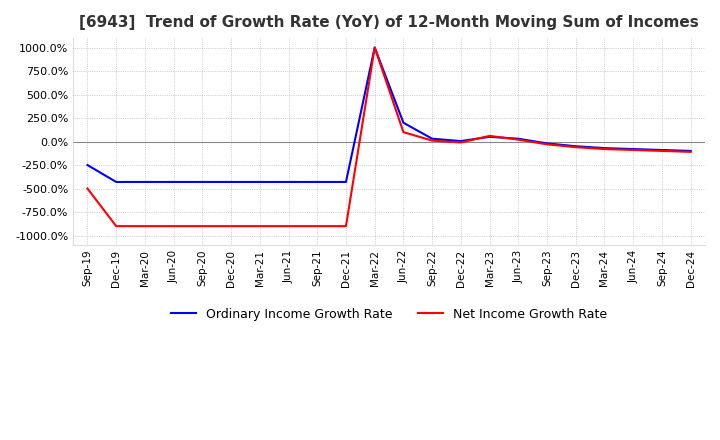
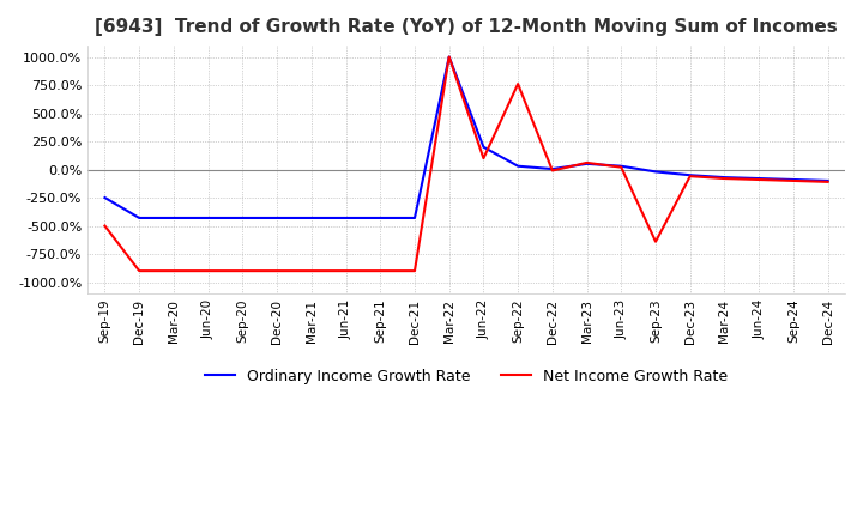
Net Income Growth Rate/Sep-22: 10% -> 760%
Net Income Growth Rate/Sep-23: -30% -> -640%
